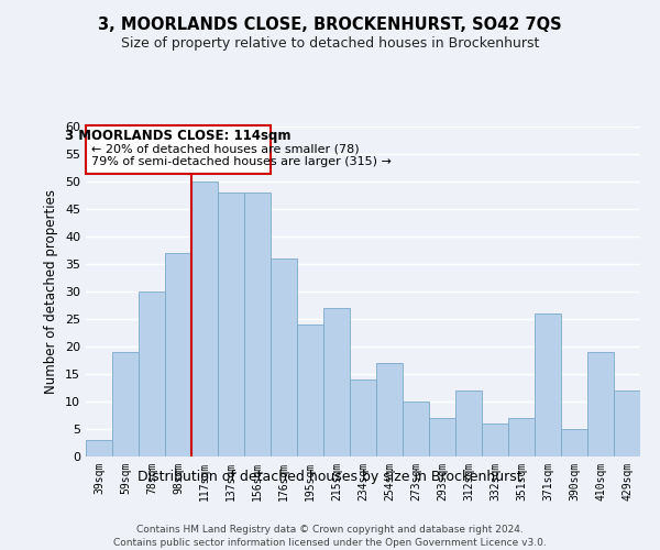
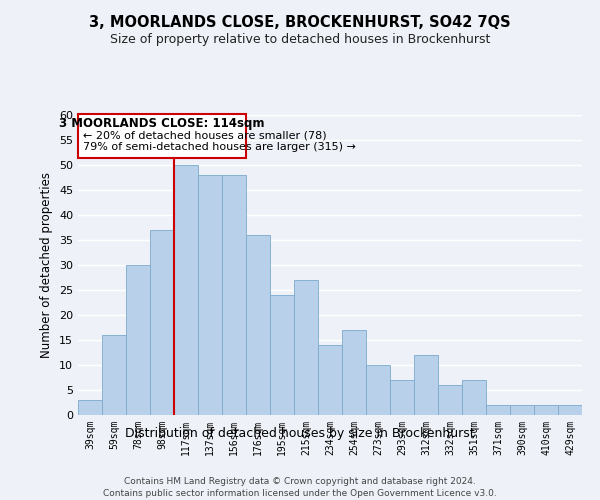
59sqm: 19 -> 16
371sqm: 26 -> 2
390sqm: 5 -> 2
410sqm: 19 -> 2
429sqm: 12 -> 2
